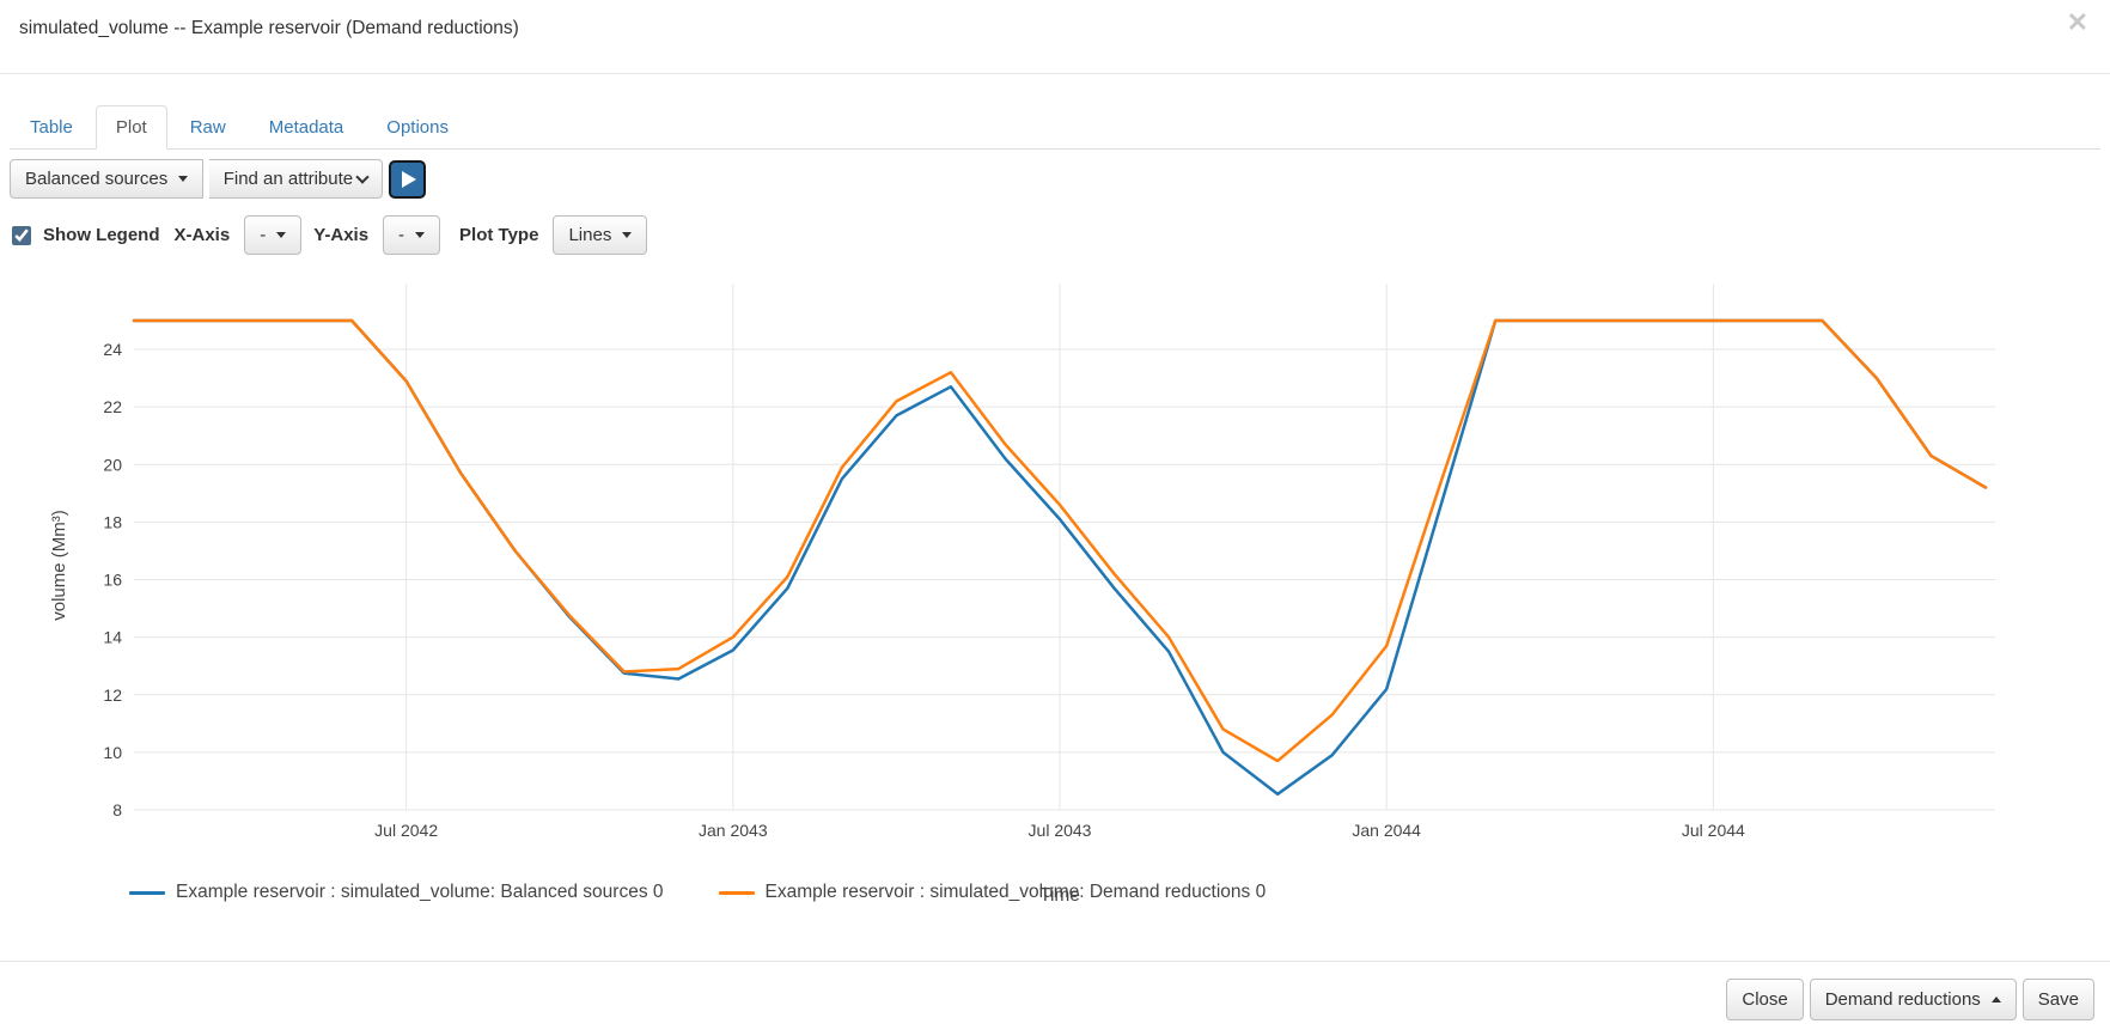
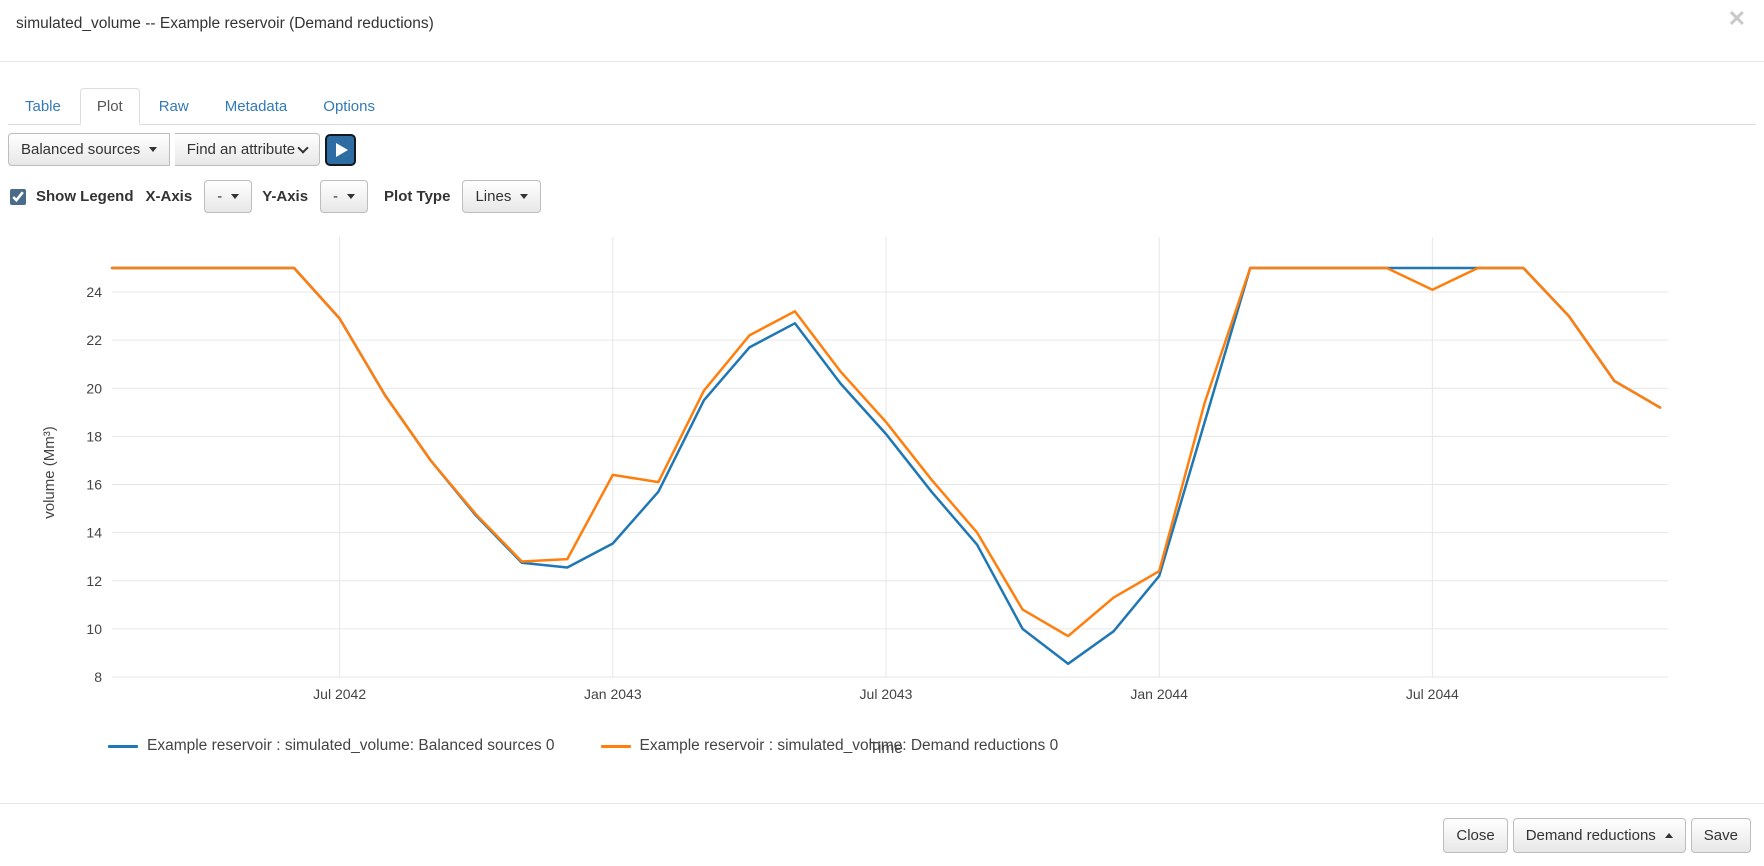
Example reservoir : simulated_volume: Demand reductions 0/Jan 2043: 14.0 -> 16.4
Example reservoir : simulated_volume: Demand reductions 0/Jan 2044: 13.7 -> 12.4
Example reservoir : simulated_volume: Demand reductions 0/Jul 2044: 25.0 -> 24.1
